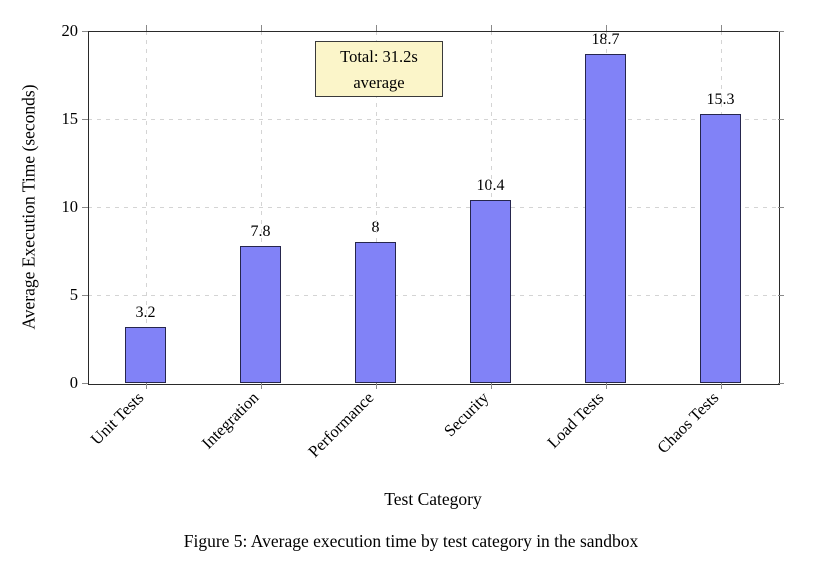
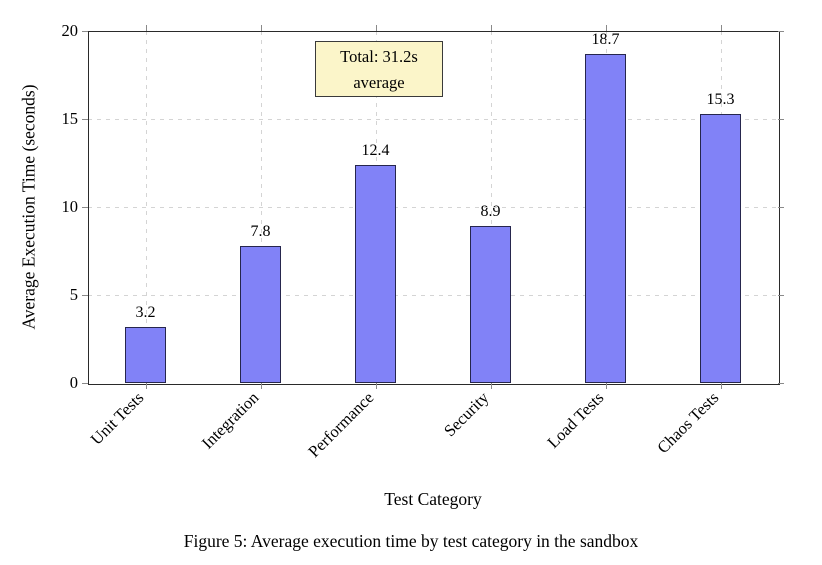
Performance: 8 -> 12.4
Security: 10.4 -> 8.9
